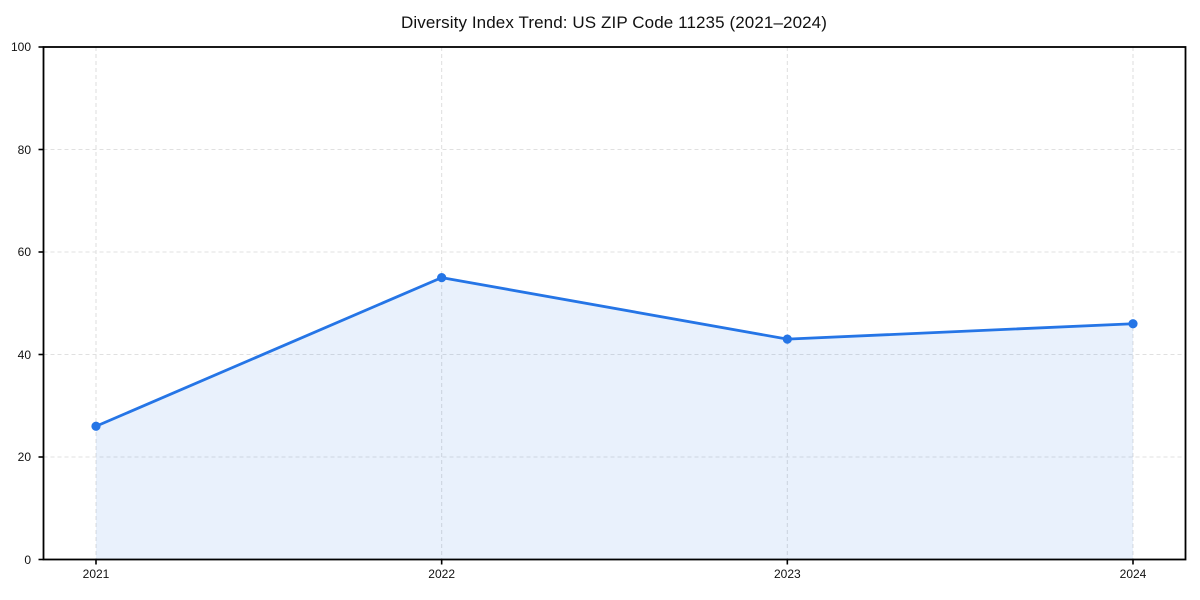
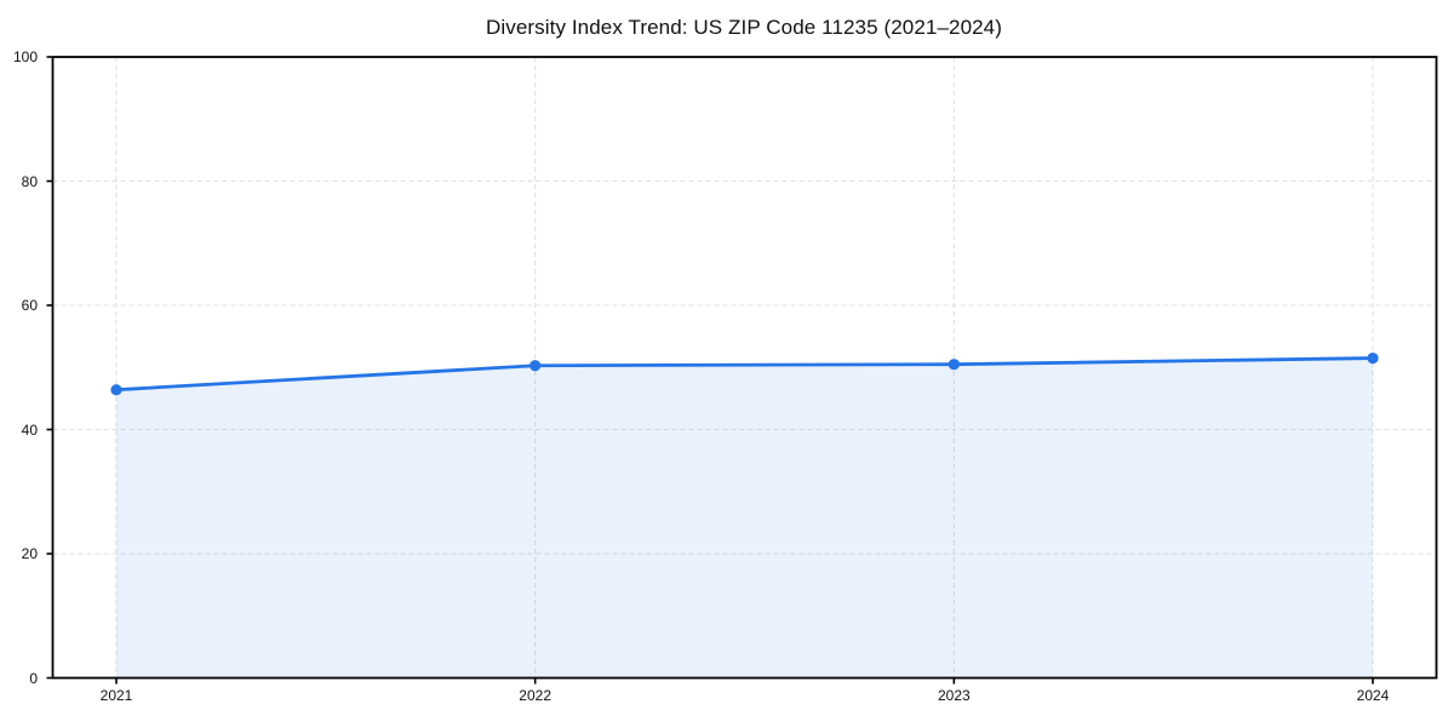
2021: 26 -> 46
2022: 55 -> 50
2023: 43 -> 50
2024: 46 -> 52
